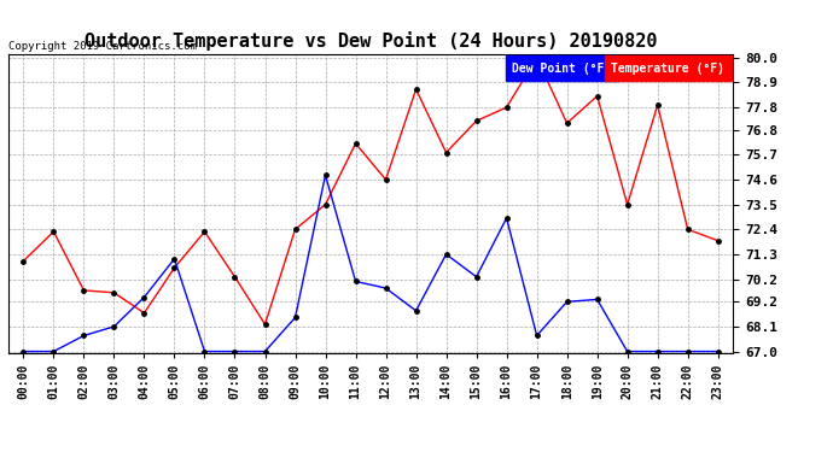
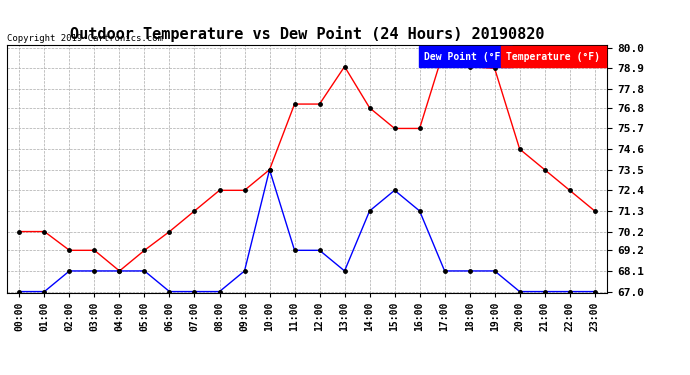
Temperature (°F)/00:00: 71.0 -> 70.2
Temperature (°F)/01:00: 72.3 -> 70.2
Temperature (°F)/02:00: 69.7 -> 69.2
Dew Point (°F)/02:00: 67.7 -> 68.1
Temperature (°F)/03:00: 69.6 -> 69.2
Temperature (°F)/04:00: 68.7 -> 68.1
Dew Point (°F)/04:00: 69.4 -> 68.1
Temperature (°F)/05:00: 70.7 -> 69.2
Dew Point (°F)/05:00: 71.1 -> 68.1
Temperature (°F)/06:00: 72.3 -> 70.2
Temperature (°F)/07:00: 70.3 -> 71.3
Temperature (°F)/08:00: 68.2 -> 72.4
Dew Point (°F)/09:00: 68.5 -> 68.1
Dew Point (°F)/10:00: 74.8 -> 73.5
Temperature (°F)/11:00: 76.2 -> 77.0
Dew Point (°F)/11:00: 70.1 -> 69.2
Temperature (°F)/12:00: 74.6 -> 77.0
Dew Point (°F)/12:00: 69.8 -> 69.2
Temperature (°F)/13:00: 78.6 -> 79.0
Dew Point (°F)/13:00: 68.8 -> 68.1
Temperature (°F)/14:00: 75.8 -> 76.8
Temperature (°F)/15:00: 77.2 -> 75.7
Dew Point (°F)/15:00: 70.3 -> 72.4
Temperature (°F)/16:00: 77.8 -> 75.7
Dew Point (°F)/16:00: 72.9 -> 71.3
Dew Point (°F)/17:00: 67.7 -> 68.1
Temperature (°F)/18:00: 77.1 -> 79.0
Dew Point (°F)/18:00: 69.2 -> 68.1
Temperature (°F)/19:00: 78.3 -> 78.9
Dew Point (°F)/19:00: 69.3 -> 68.1
Temperature (°F)/20:00: 73.5 -> 74.6
Temperature (°F)/21:00: 77.9 -> 73.5
Temperature (°F)/23:00: 71.9 -> 71.3
